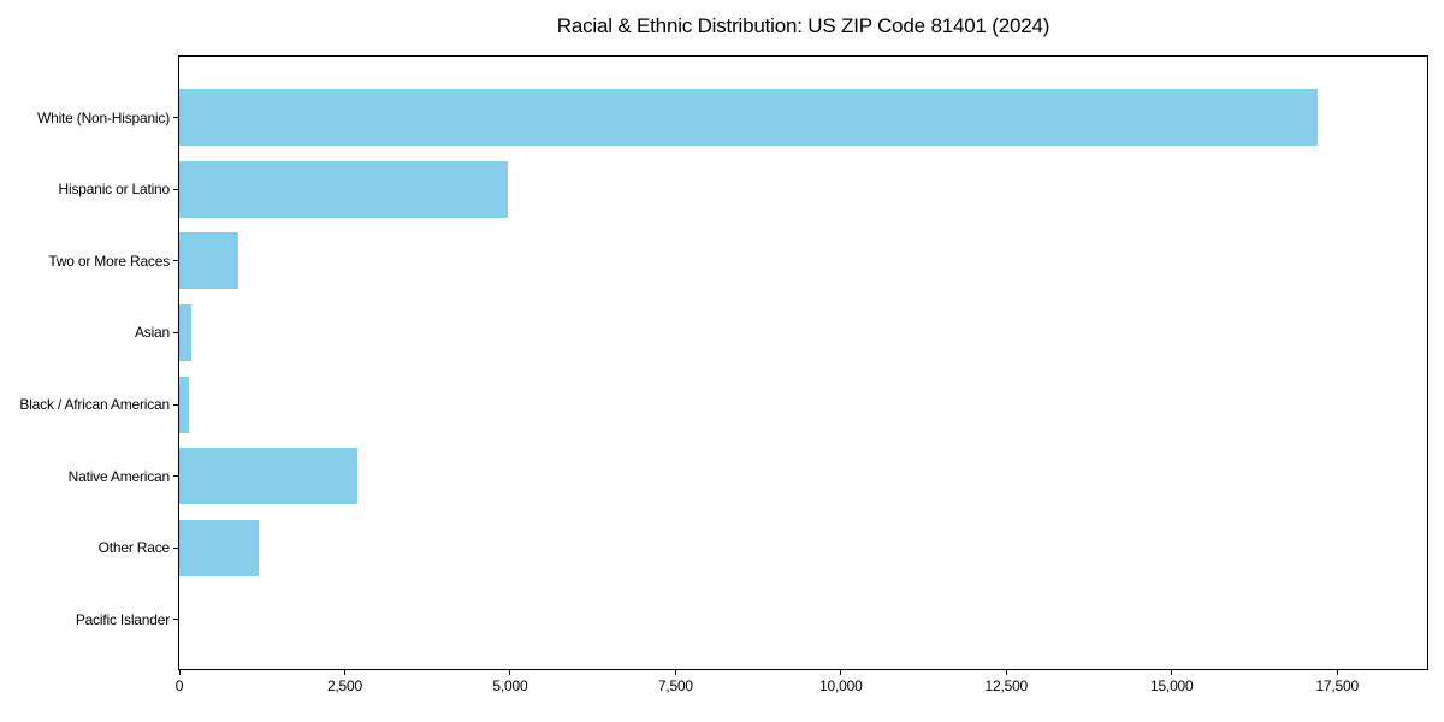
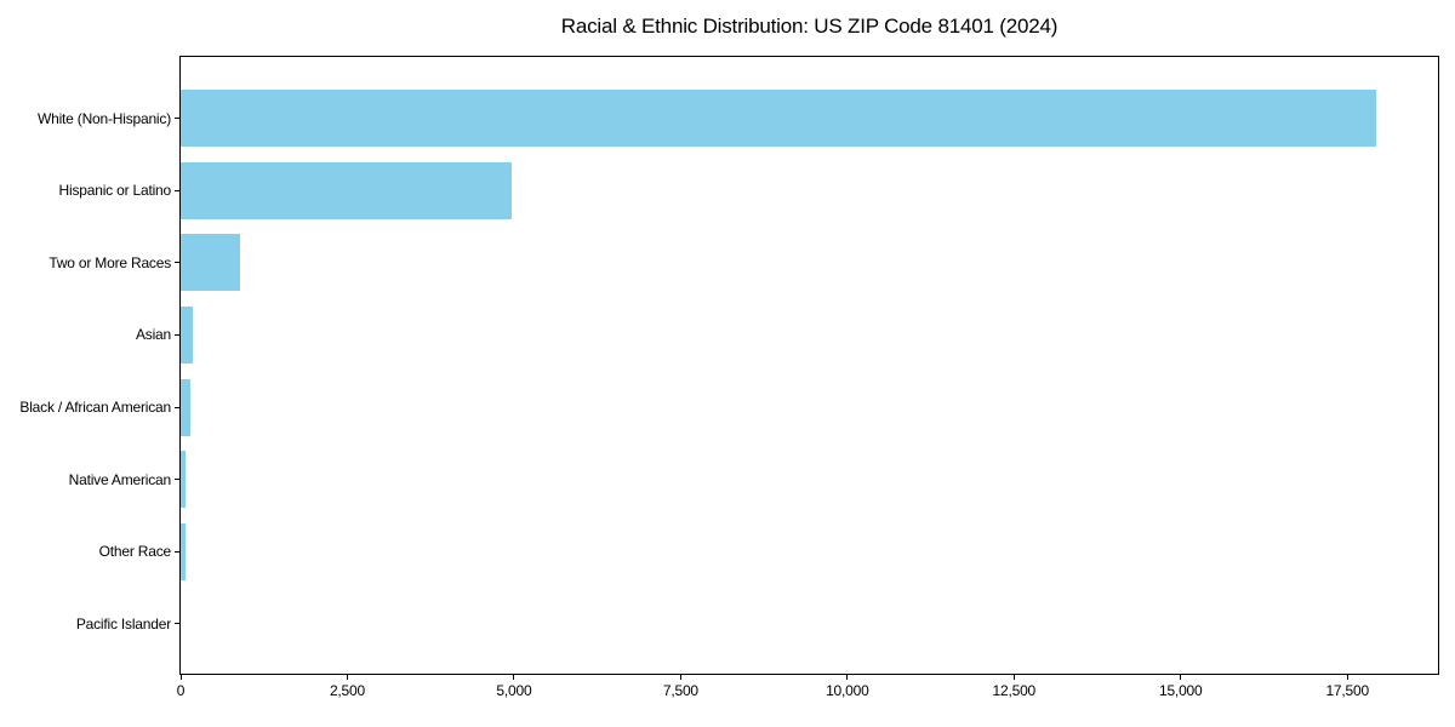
White (Non-Hispanic): 17200 -> 17900
Native American: 2700 -> 100
Other Race: 1200 -> 100
